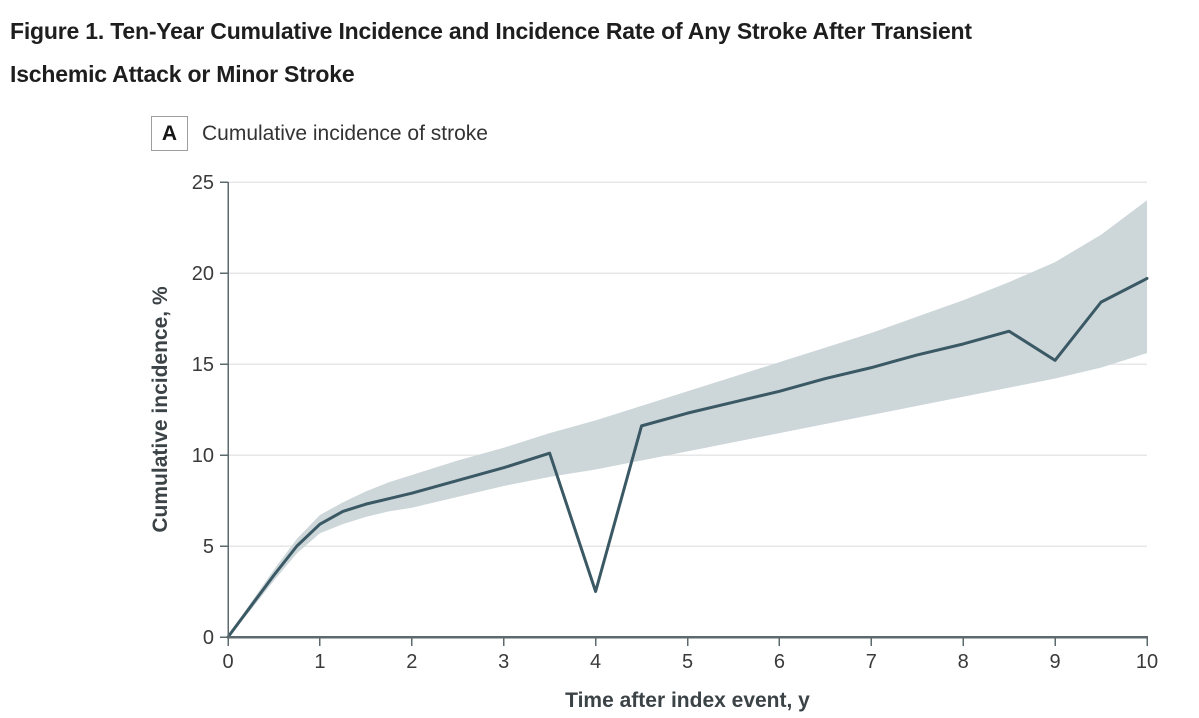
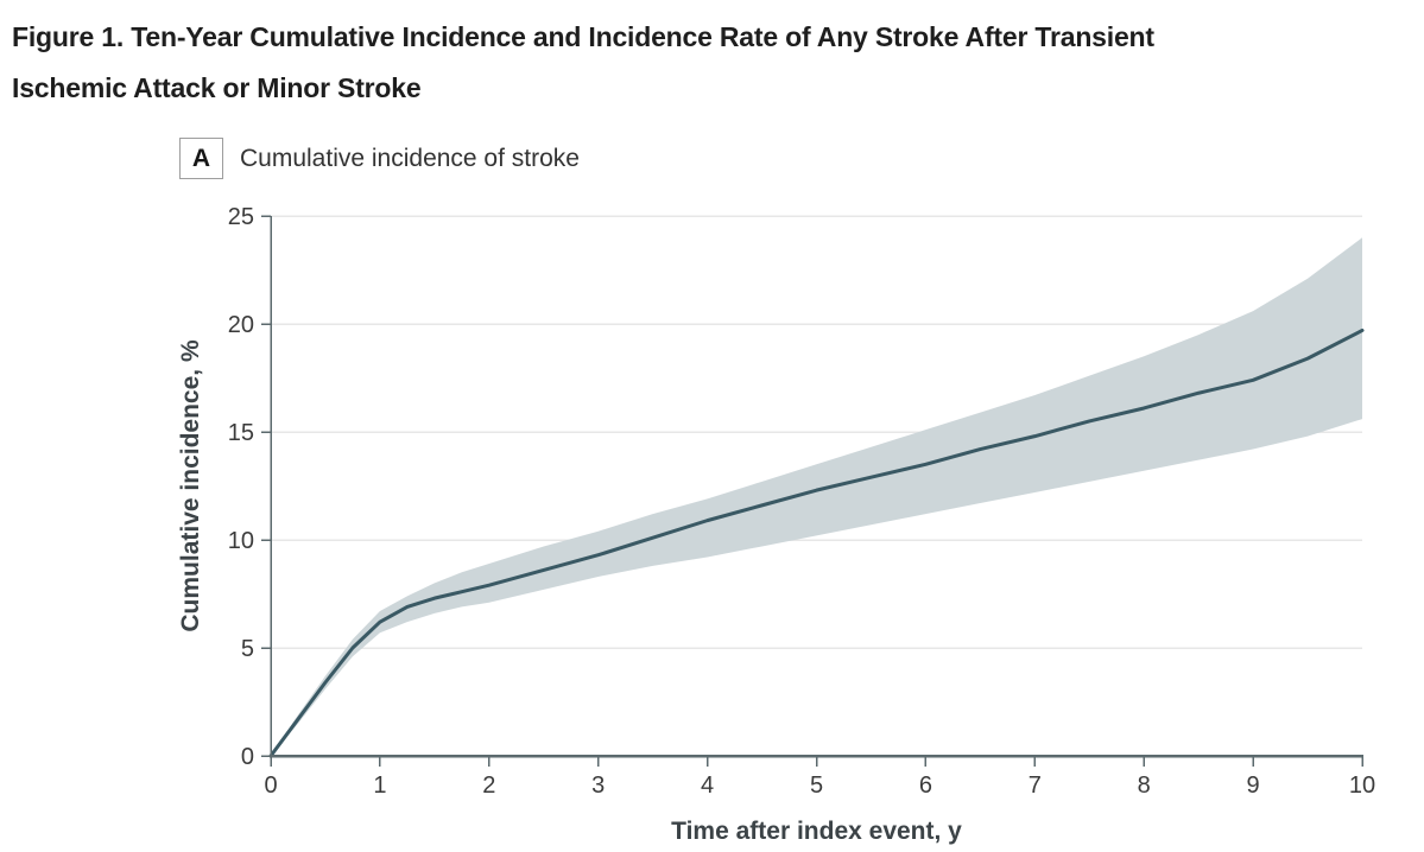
4: 2.5 -> 10.9
9: 15.2 -> 17.4
